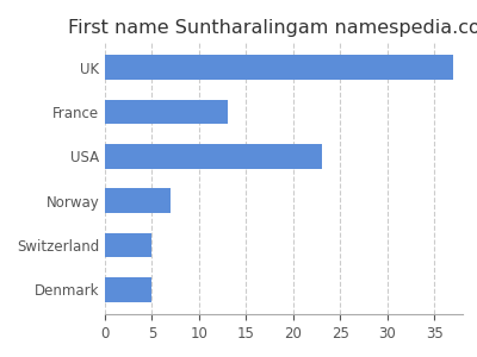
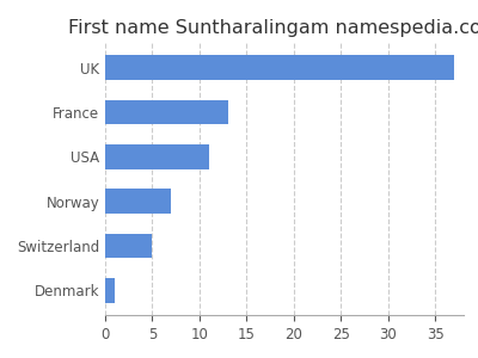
USA: 23 -> 11
Denmark: 5 -> 1
